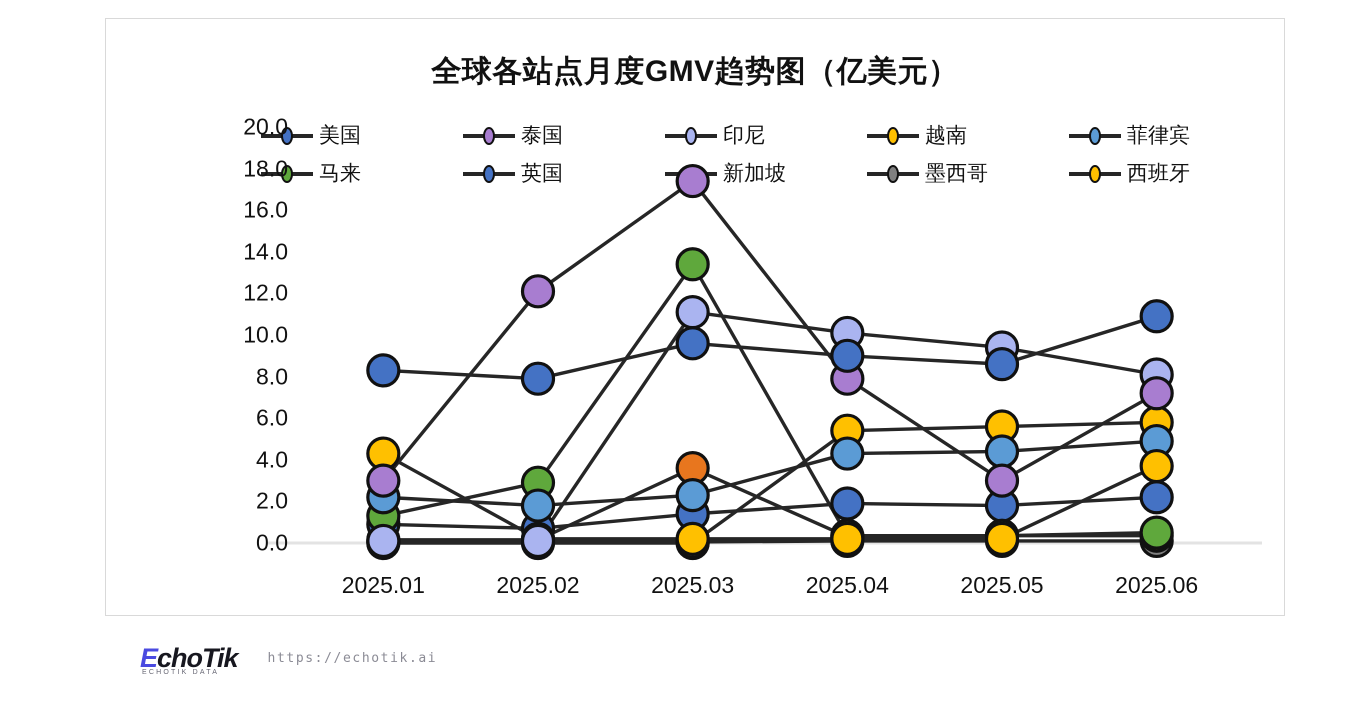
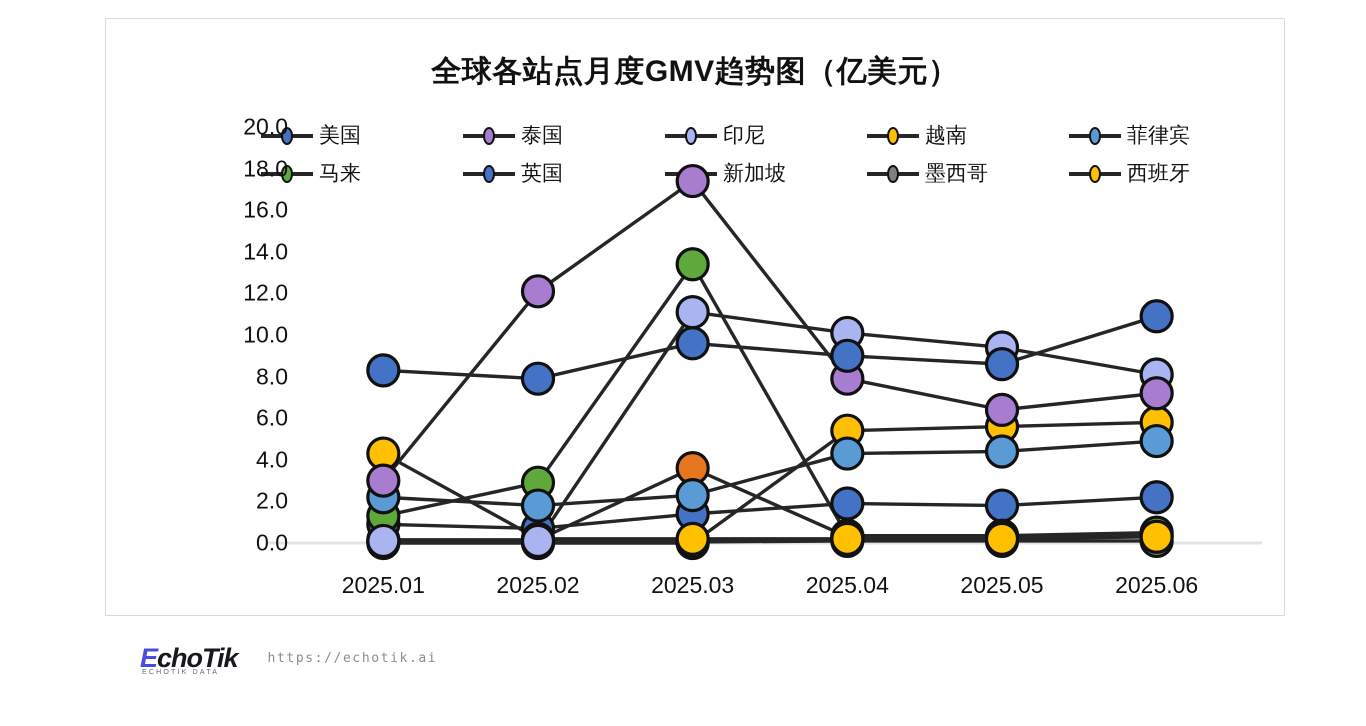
泰国/2025.05: 3.0 -> 6.4
越南/2025.06: 3.7 -> 0.3
